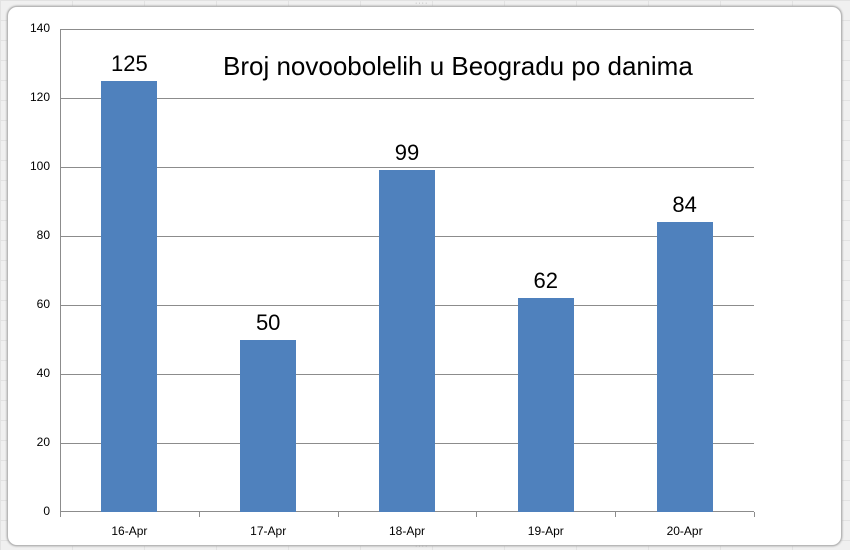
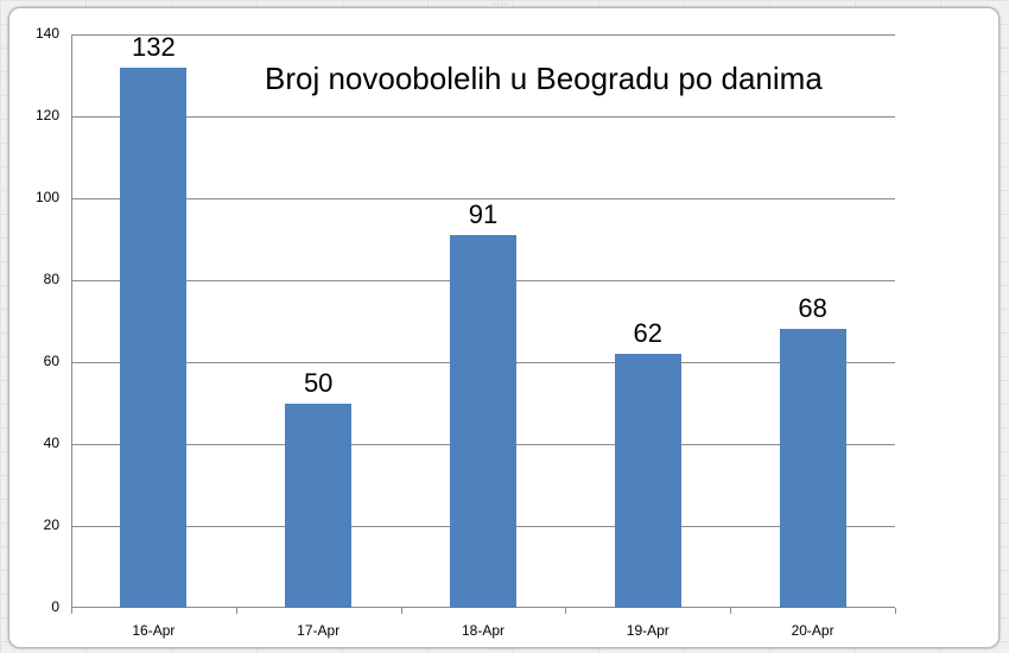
16-Apr: 125 -> 132
18-Apr: 99 -> 91
20-Apr: 84 -> 68
